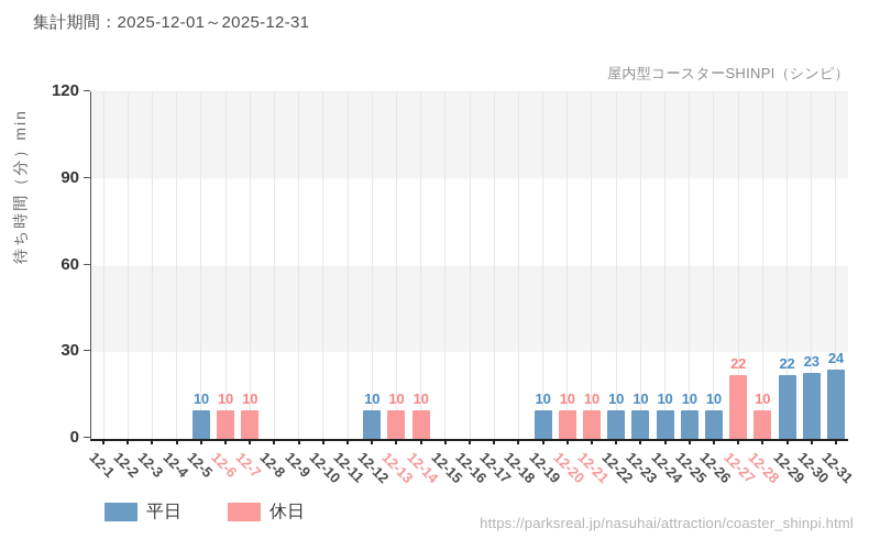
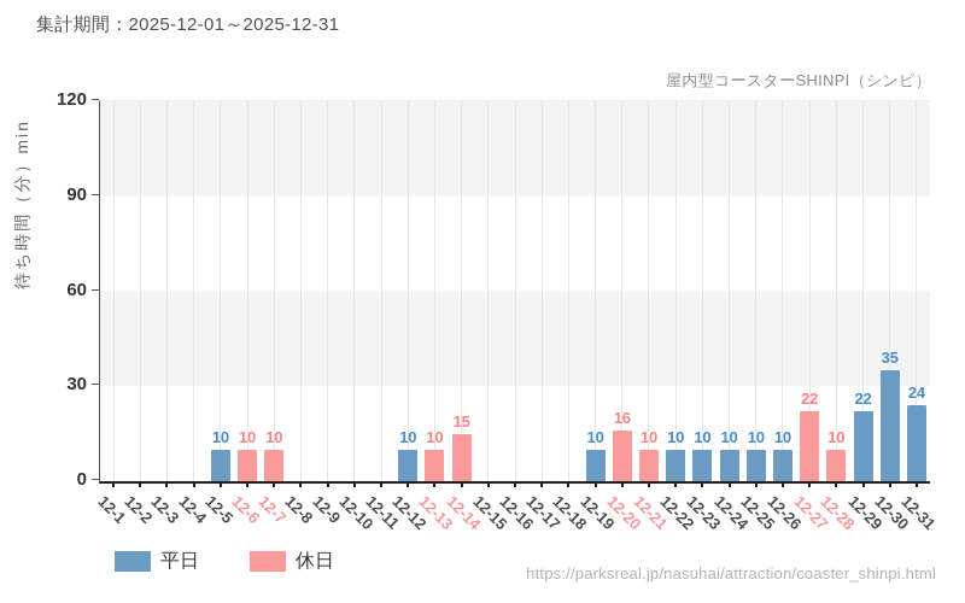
12-14: 10 -> 15
12-20: 10 -> 16
12-30: 23 -> 35
